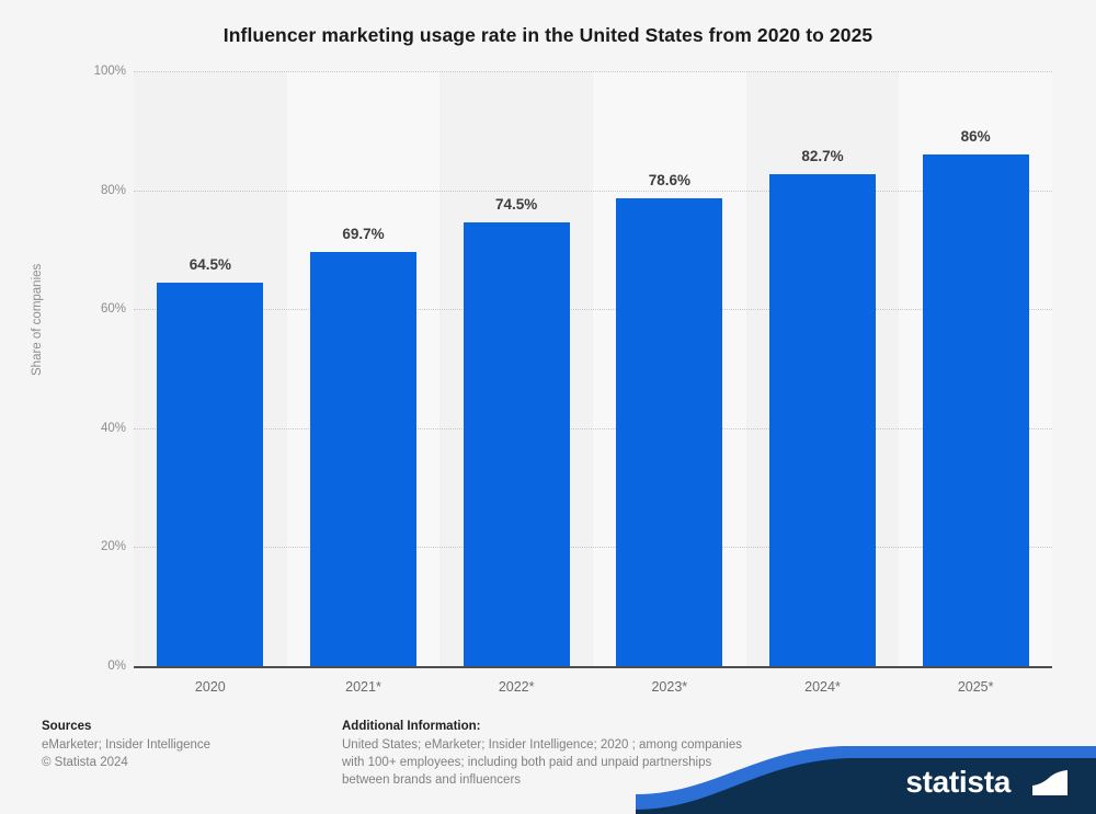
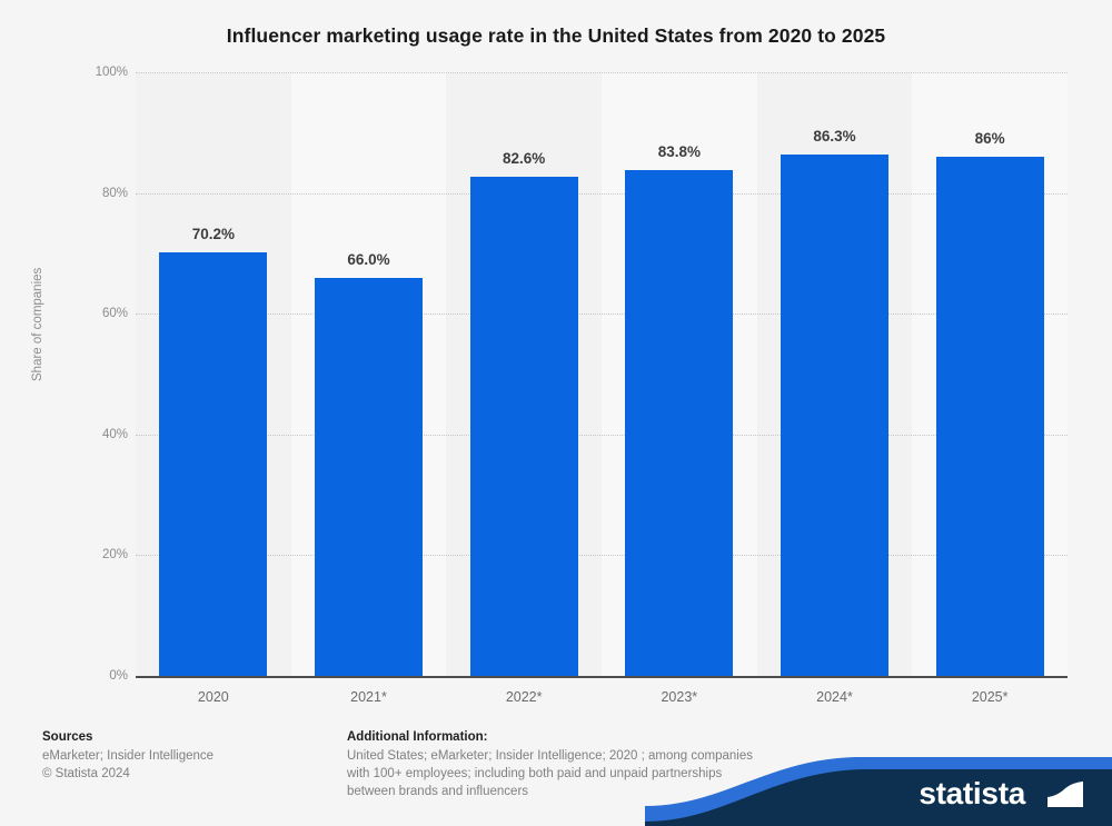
2020: 64.5% -> 70.2%
2021*: 69.7% -> 66.0%
2022*: 74.5% -> 82.6%
2023*: 78.6% -> 83.8%
2024*: 82.7% -> 86.3%
